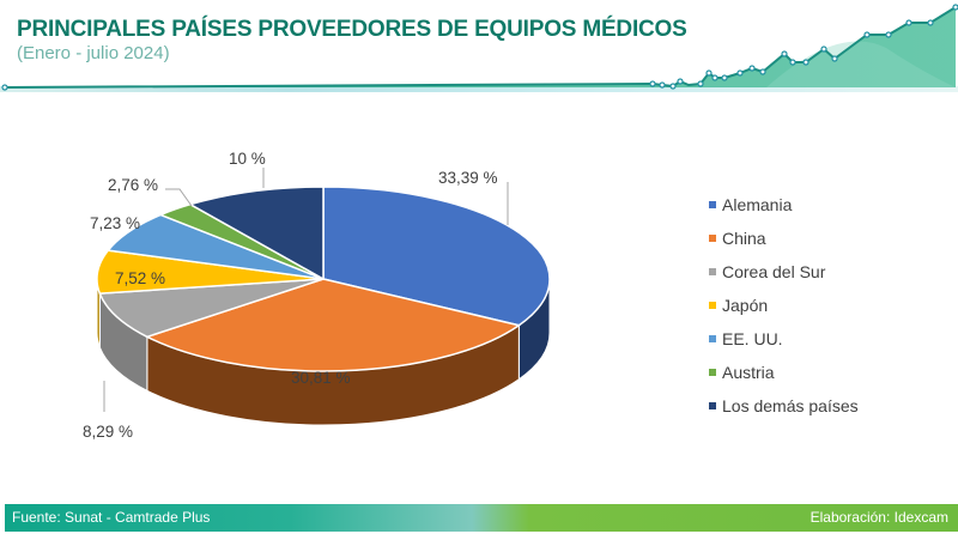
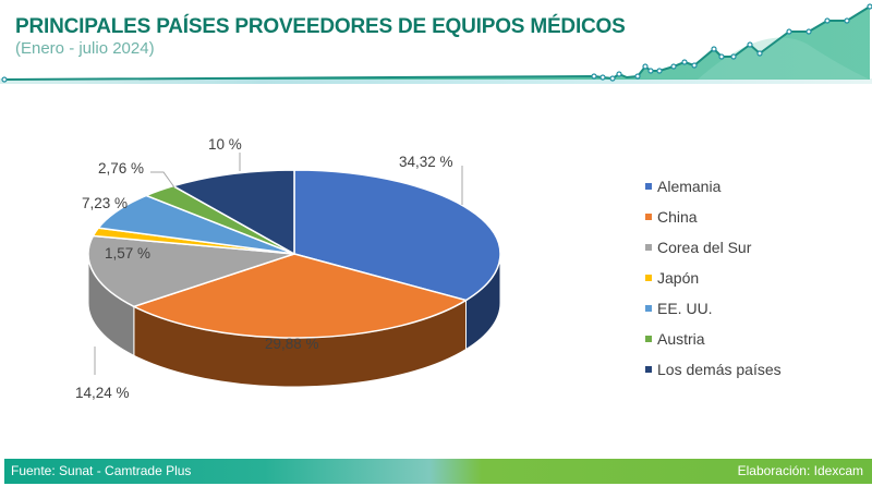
Alemania: 33,39 -> 34,32
China: 30,81 -> 29,88
Corea del Sur: 8,29 -> 14,24
Japón: 7,52 -> 1,57
